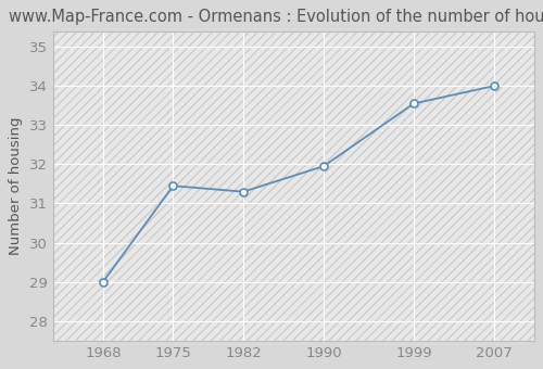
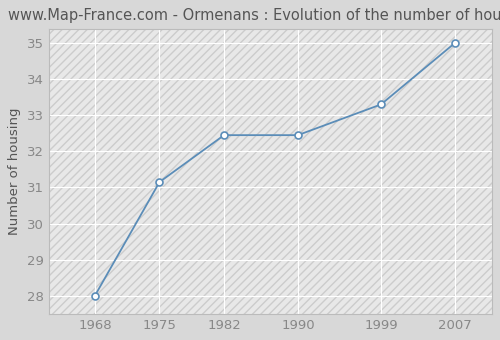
1968: 29.00 -> 28.00
1975: 31.45 -> 31.15
1982: 31.30 -> 32.45
1990: 31.95 -> 32.45
1999: 33.55 -> 33.30
2007: 34.00 -> 35.00
